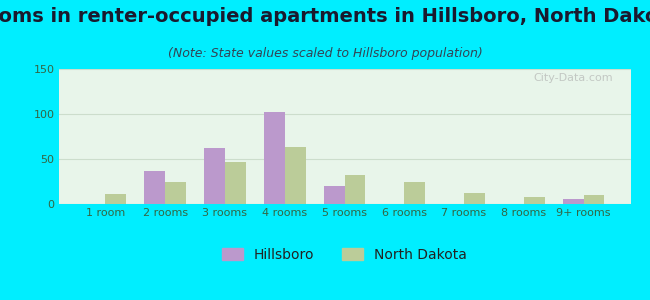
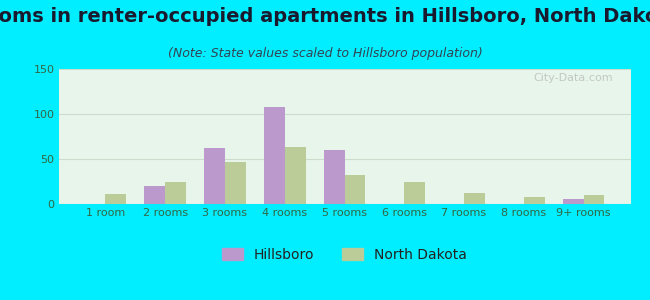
Hillsboro/2 rooms: 37 -> 20
Hillsboro/4 rooms: 102 -> 108
Hillsboro/5 rooms: 20 -> 60
